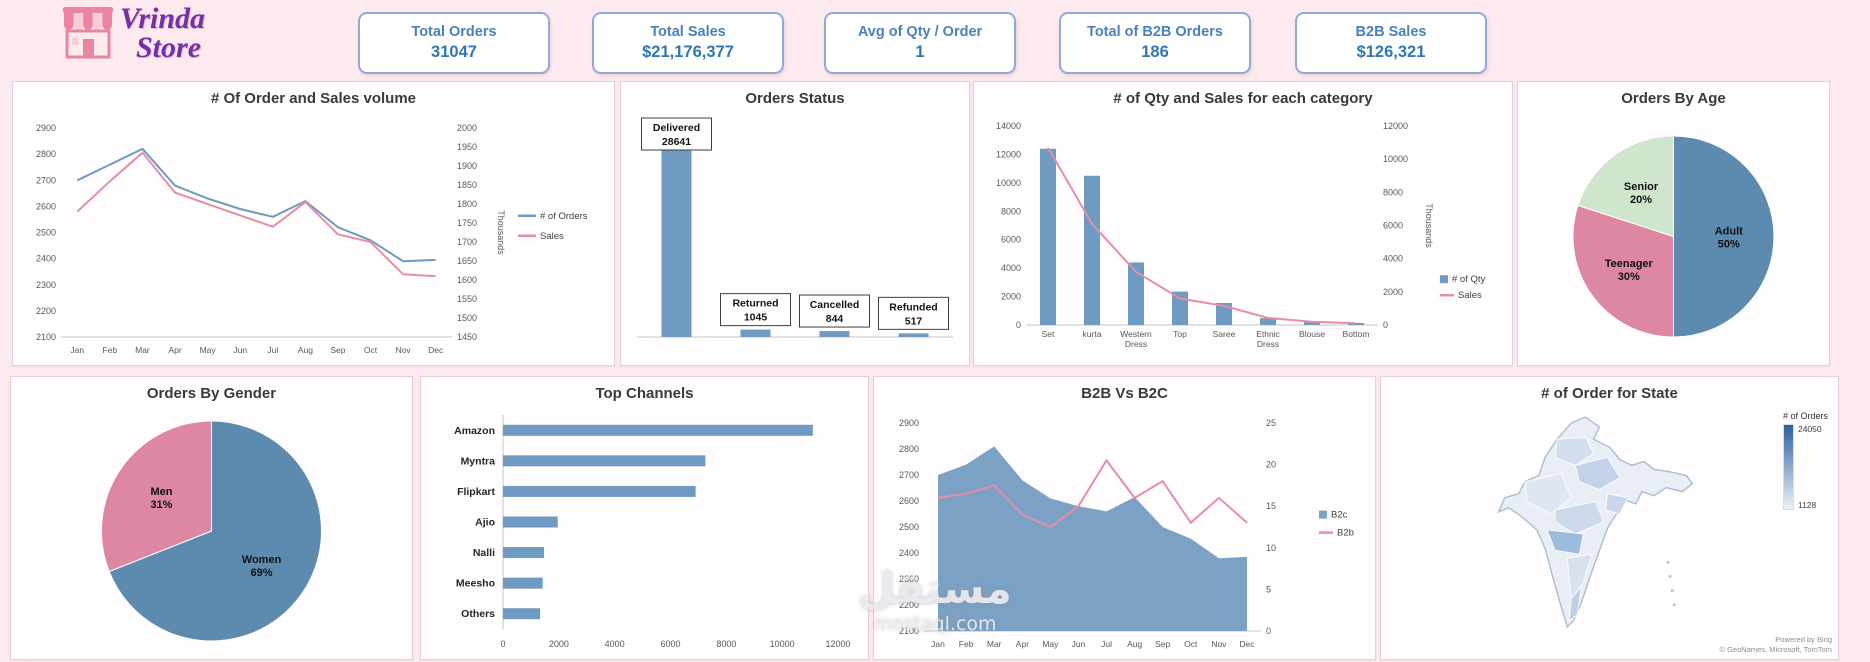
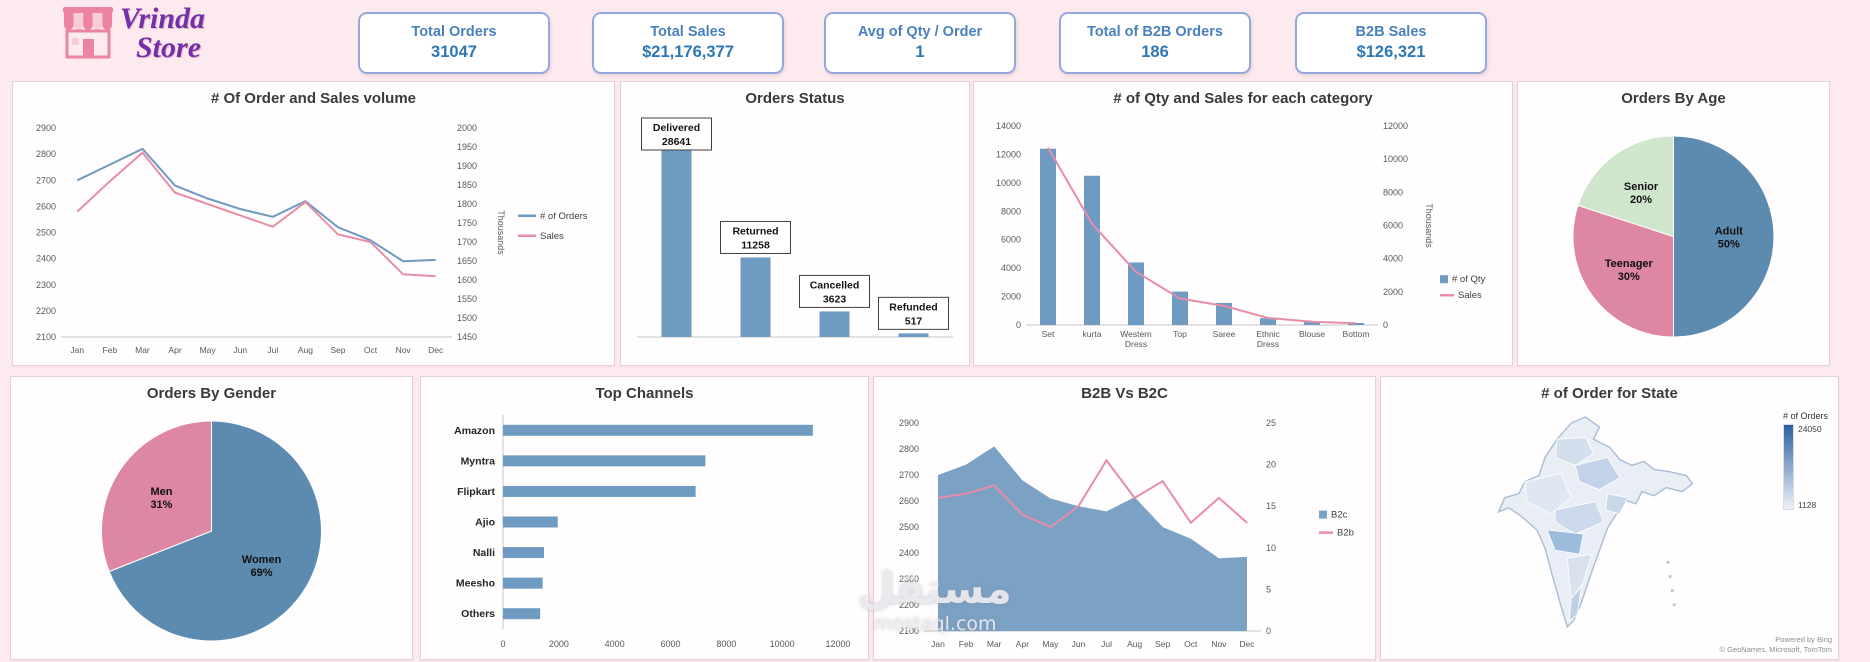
Orders Status/Returned: 1045 -> 11258
Orders Status/Cancelled: 844 -> 3623
